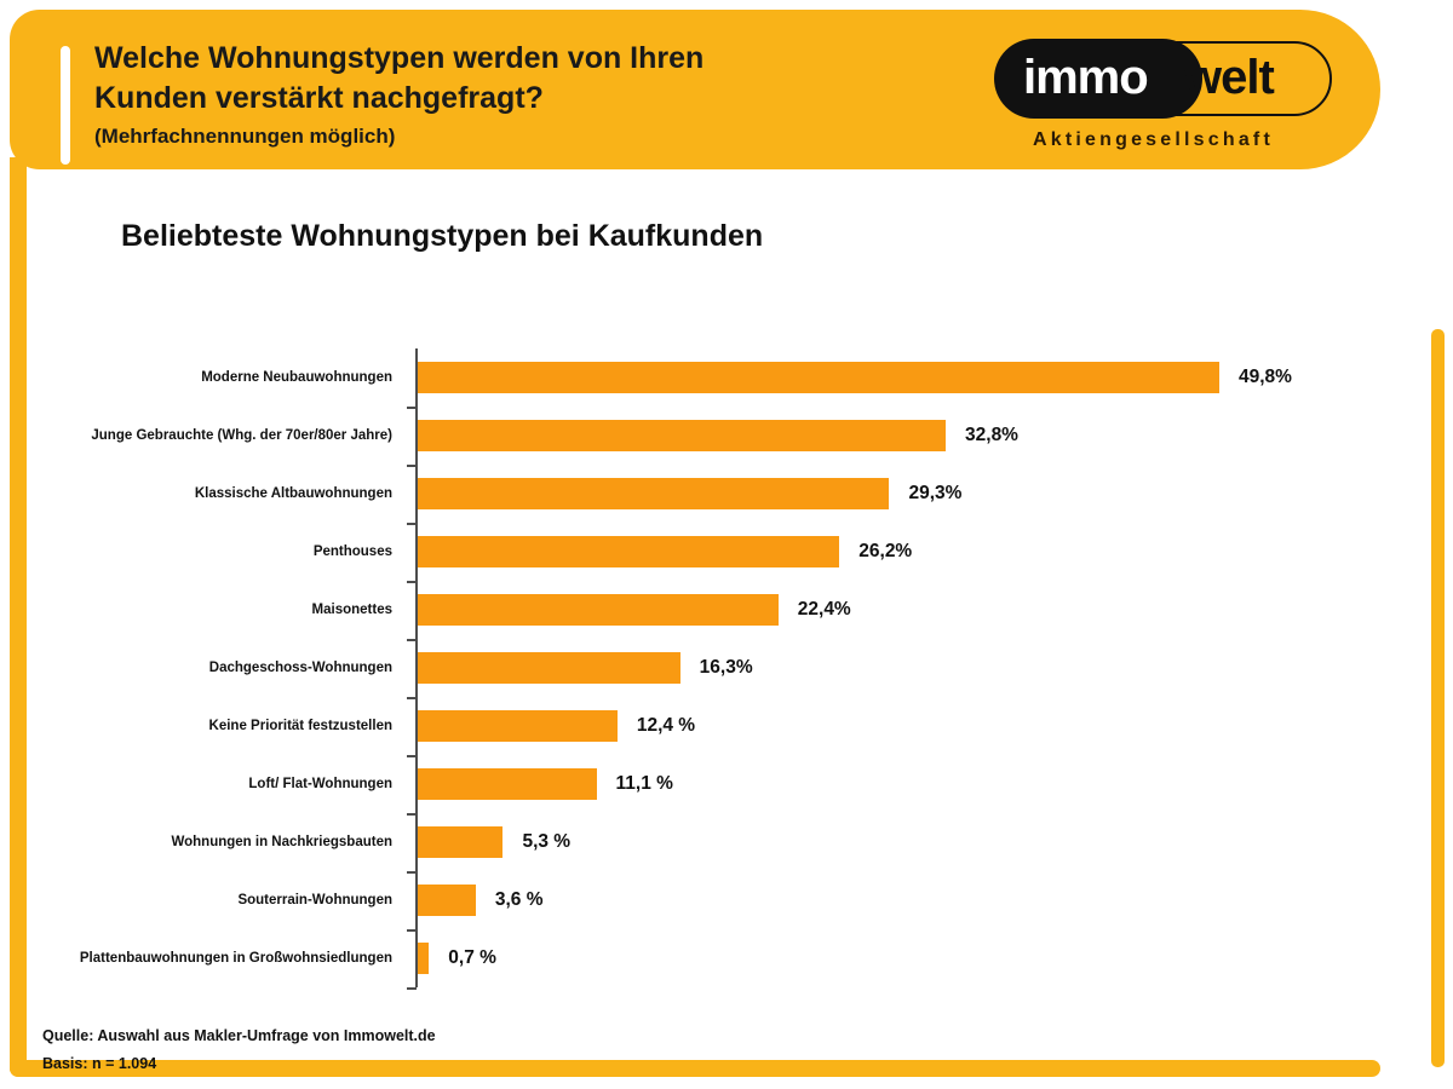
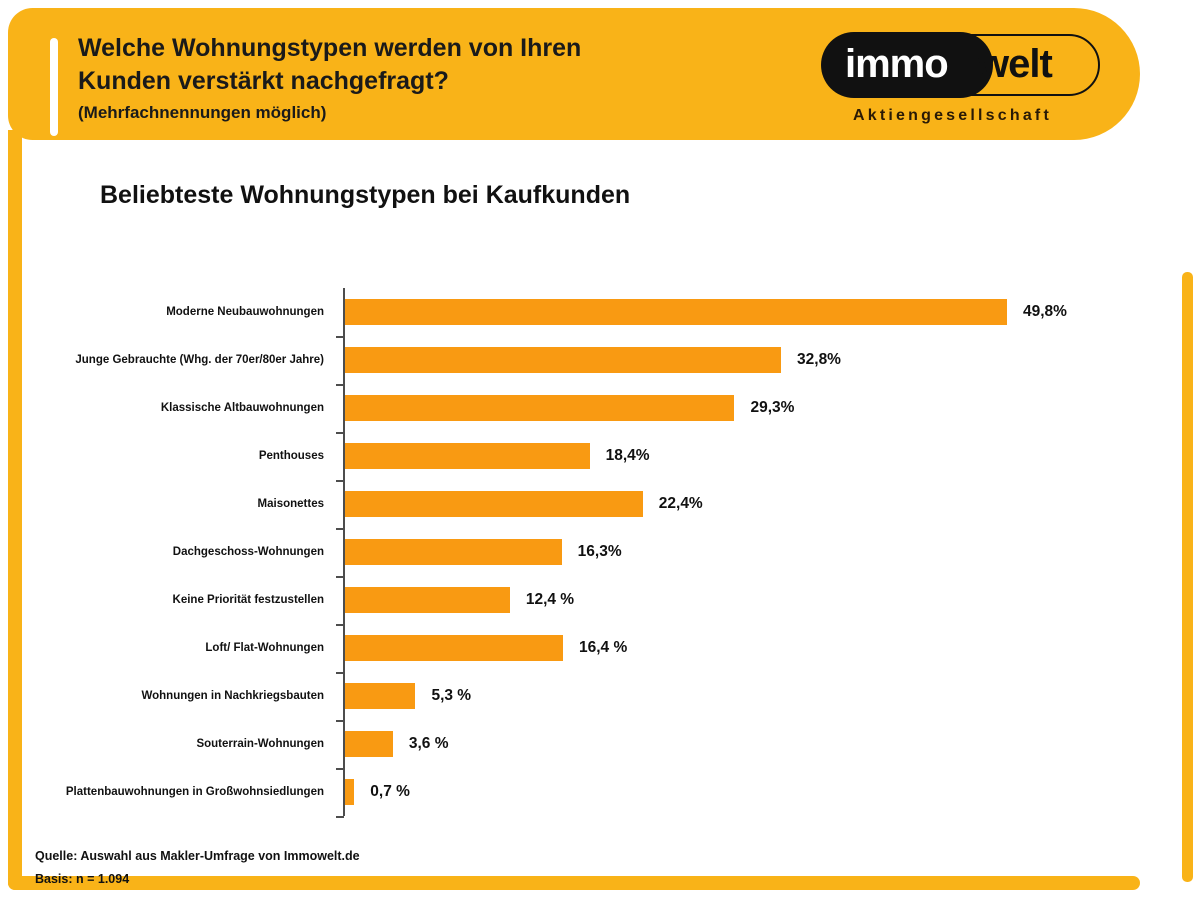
Penthouses: 26,2% -> 18,4%
Loft/ Flat-Wohnungen: 11,1 -> 16,4
